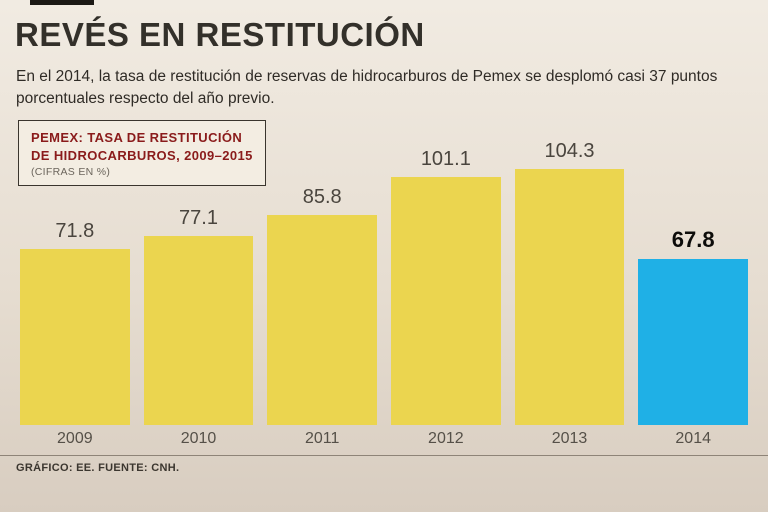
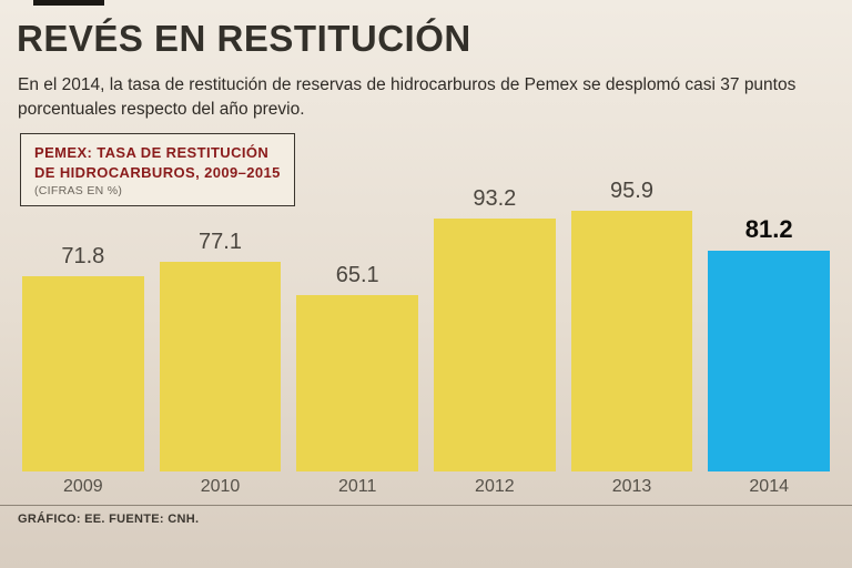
2011: 85.8 -> 65.1
2012: 101.1 -> 93.2
2013: 104.3 -> 95.9
2014: 67.8 -> 81.2
